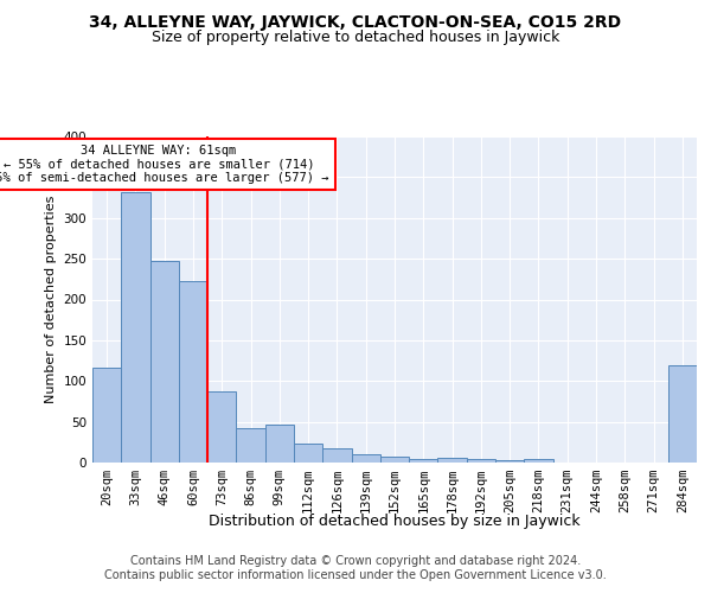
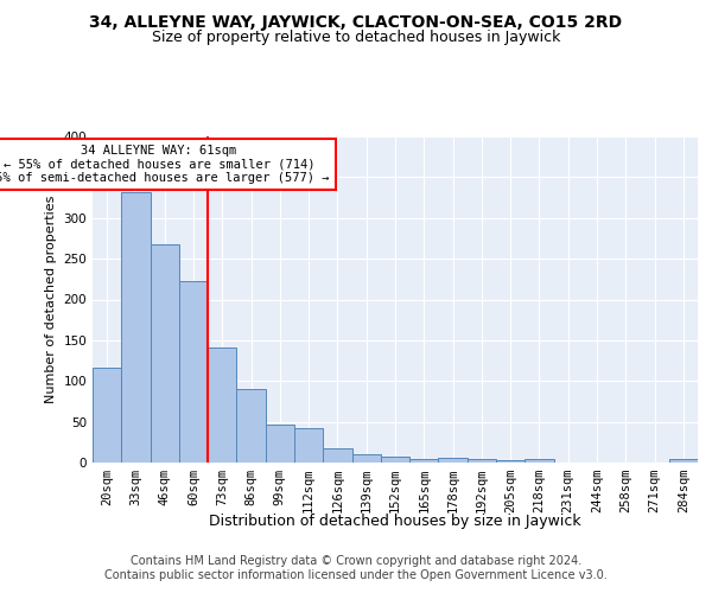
46sqm: 248 -> 267
73sqm: 88 -> 141
86sqm: 42 -> 90
112sqm: 24 -> 42
284sqm: 120 -> 5
